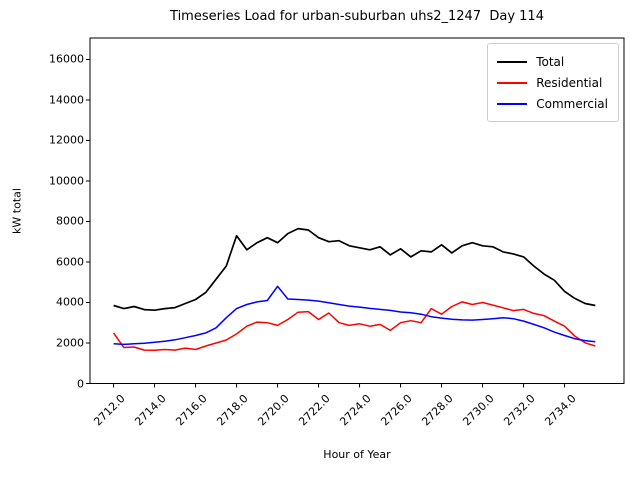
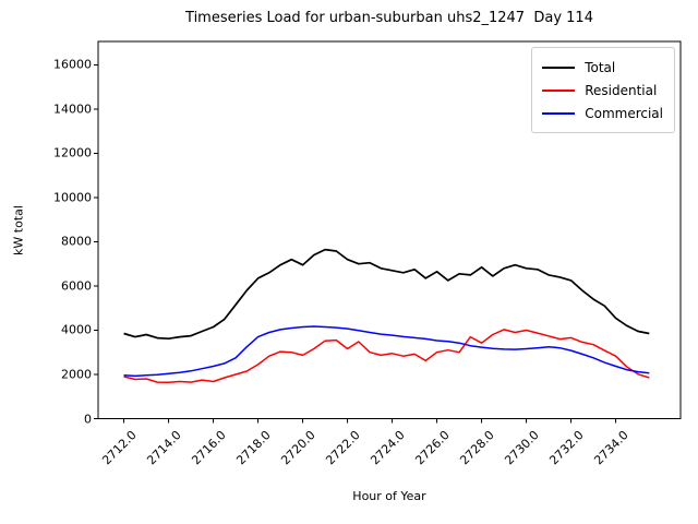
Residential/2712.0: 2500 -> 1900
Total/2718.0: 7300 -> 6400
Commercial/2720.0: 4800 -> 4200
